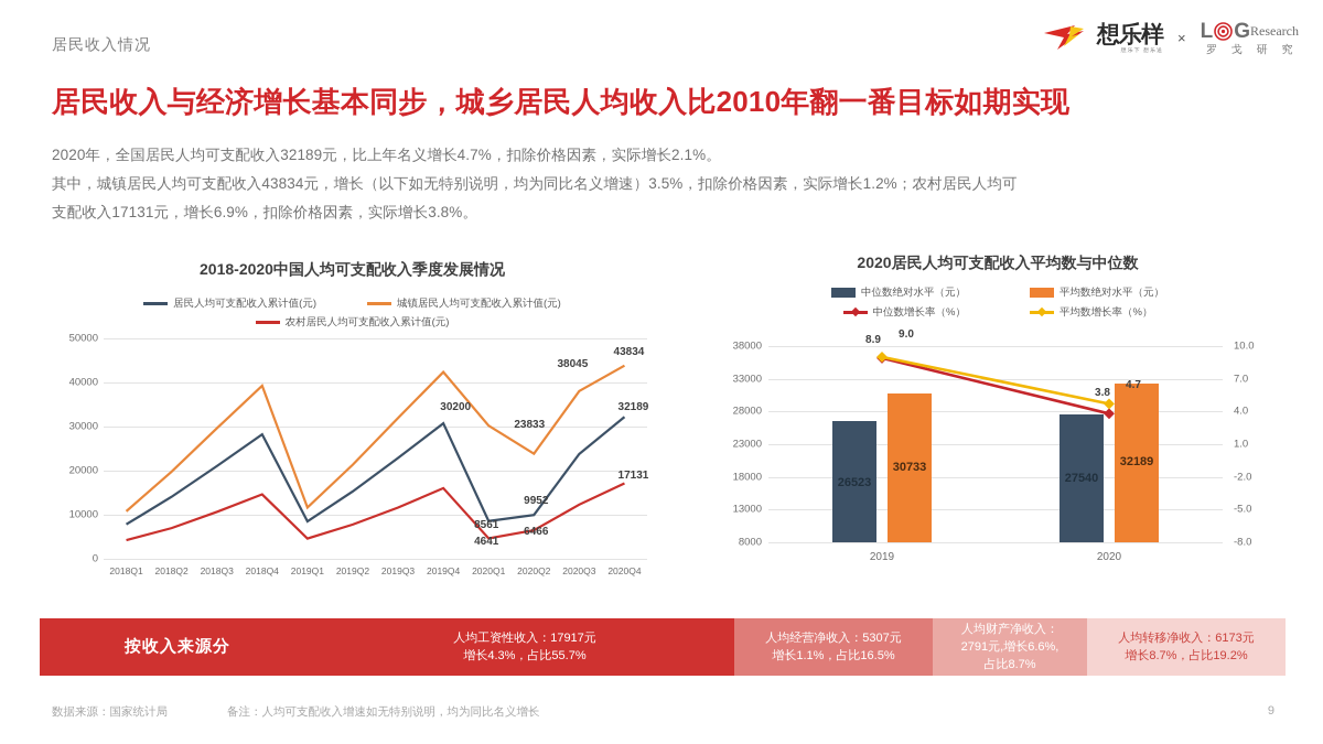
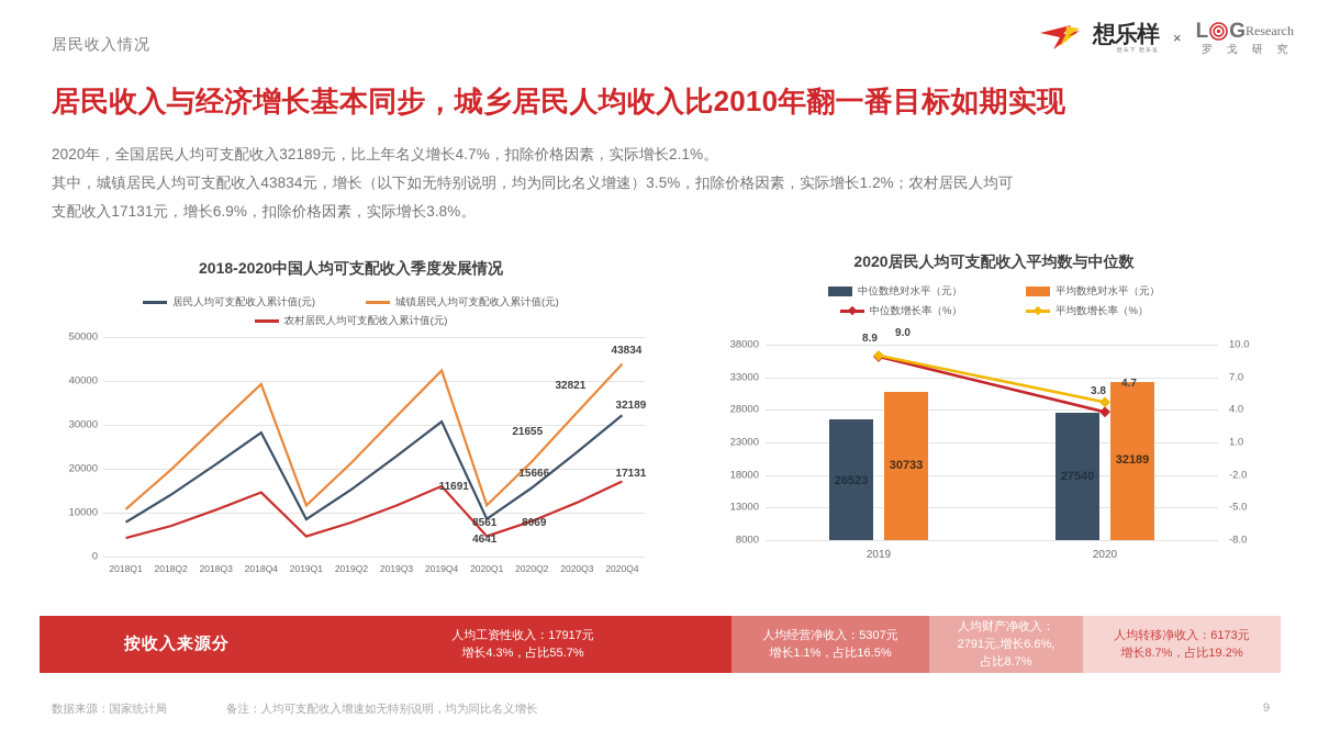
2018-2020中国人均可支配收入季度发展情况/城镇居民人均可支配收入累计值(元)/2020Q1: 30200 -> 11691
2018-2020中国人均可支配收入季度发展情况/居民人均可支配收入累计值(元)/2020Q2: 9952 -> 15666
2018-2020中国人均可支配收入季度发展情况/城镇居民人均可支配收入累计值(元)/2020Q2: 23833 -> 21655
2018-2020中国人均可支配收入季度发展情况/农村居民人均可支配收入累计值(元)/2020Q2: 6466 -> 8069
2018-2020中国人均可支配收入季度发展情况/城镇居民人均可支配收入累计值(元)/2020Q3: 38045 -> 32821
